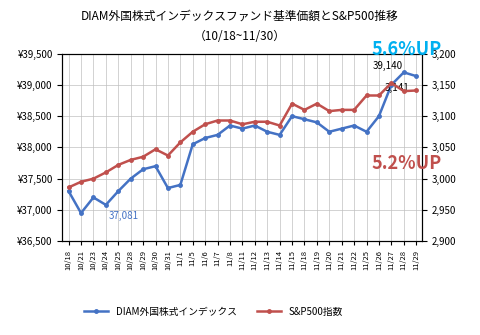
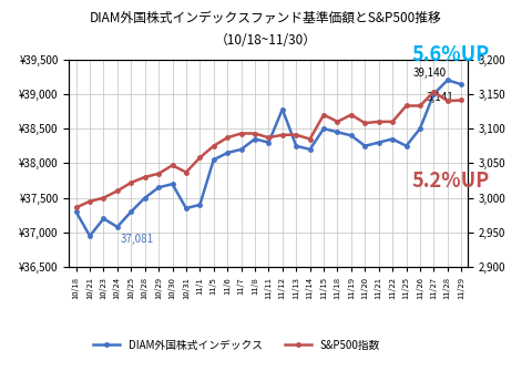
DIAM外国株式インデックス/11/12: ¥38,350 -> ¥38,780
